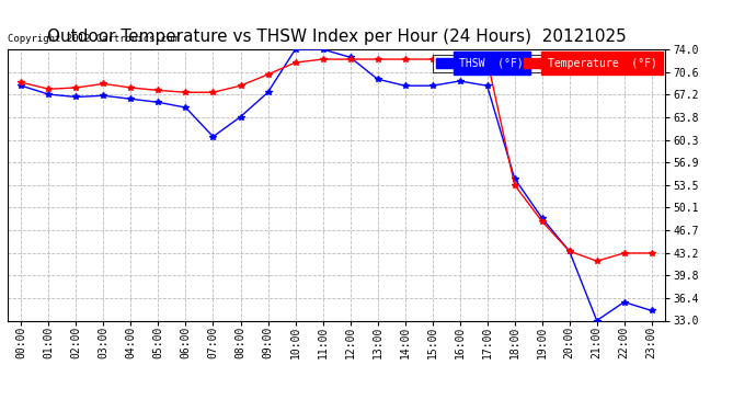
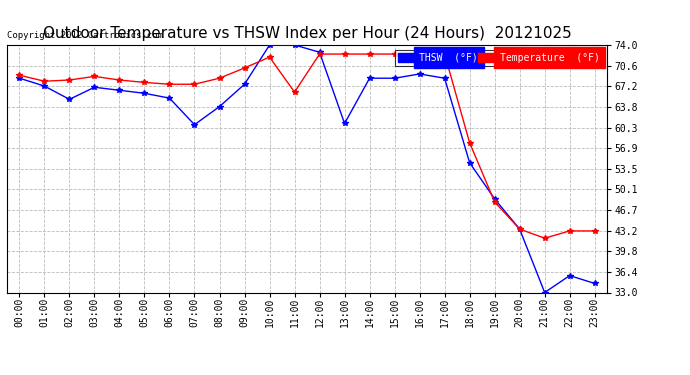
THSW (°F)/02:00: 66.8 -> 65.0
Temperature (°F)/11:00: 72.5 -> 66.2
THSW (°F)/13:00: 69.5 -> 61.0
Temperature (°F)/18:00: 53.5 -> 57.8
